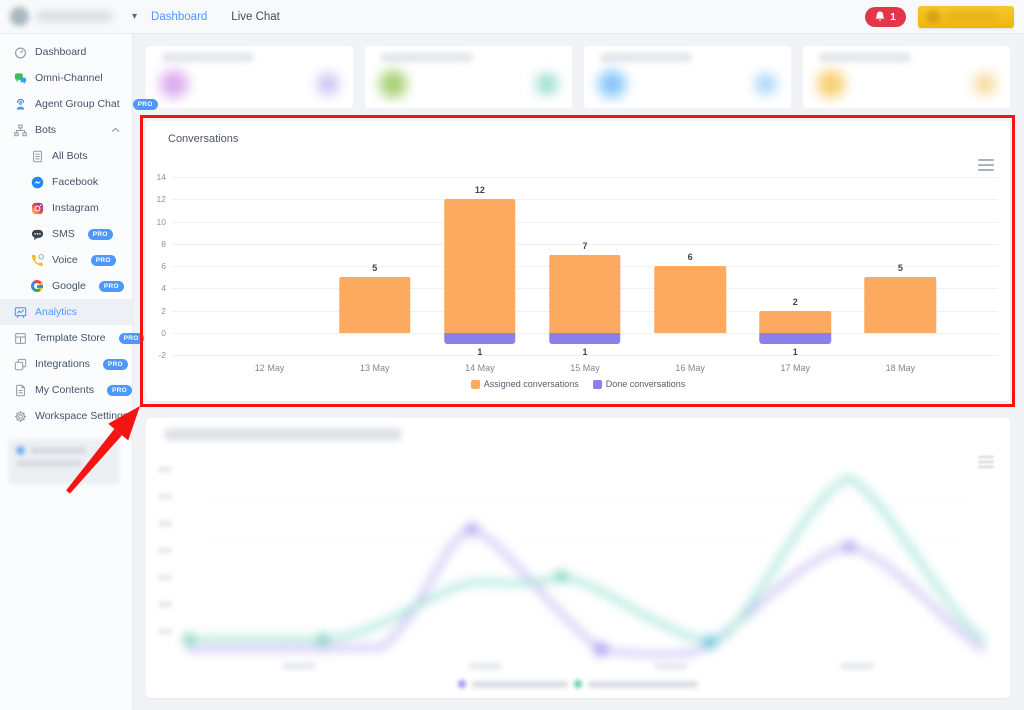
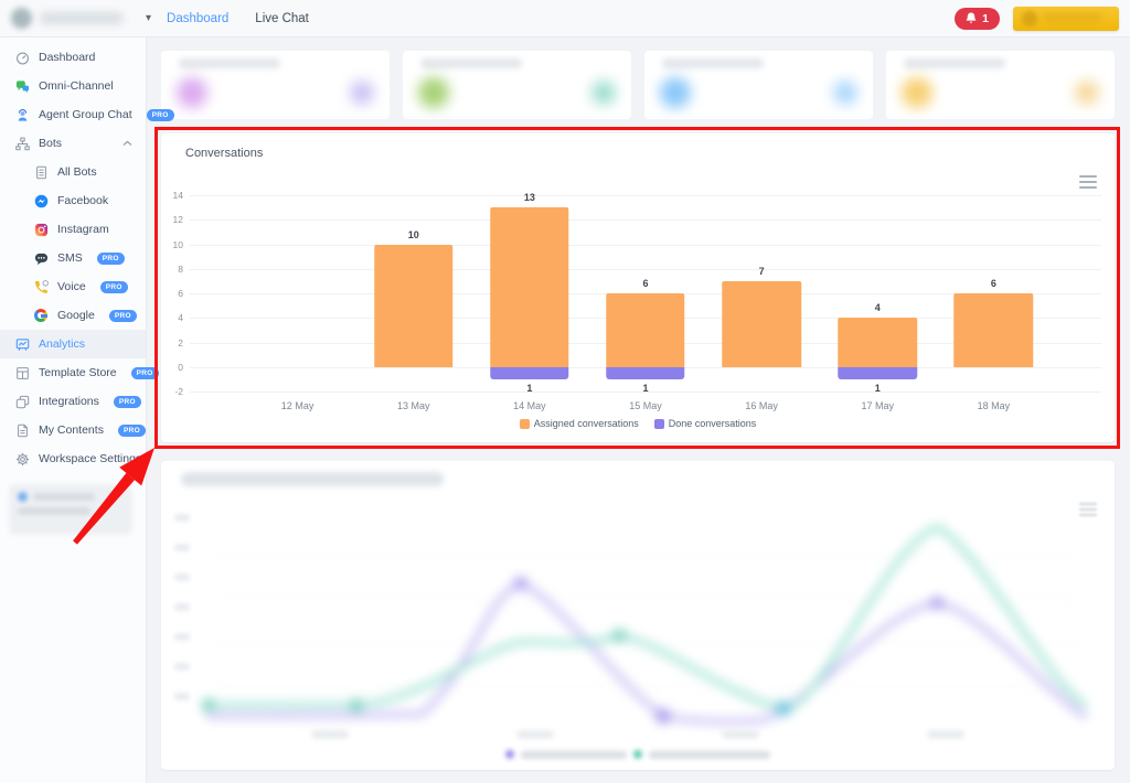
Assigned conversations/13 May: 5 -> 10
Assigned conversations/14 May: 12 -> 13
Assigned conversations/15 May: 7 -> 6
Assigned conversations/16 May: 6 -> 7
Assigned conversations/17 May: 2 -> 4
Assigned conversations/18 May: 5 -> 6
